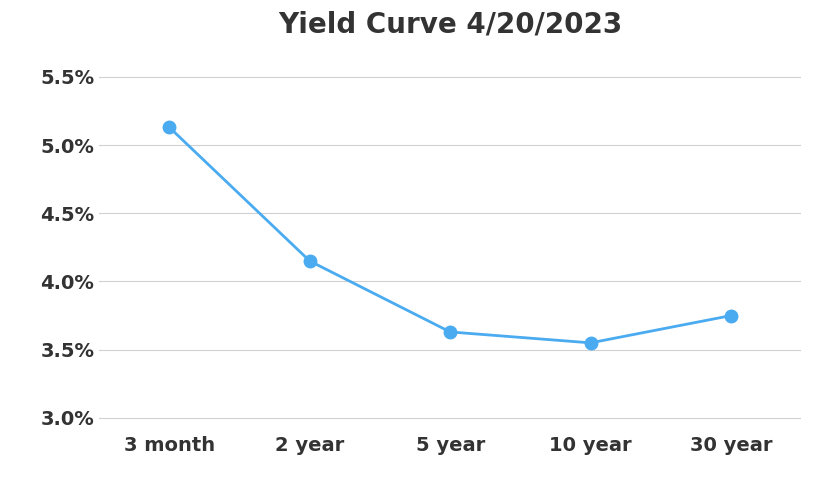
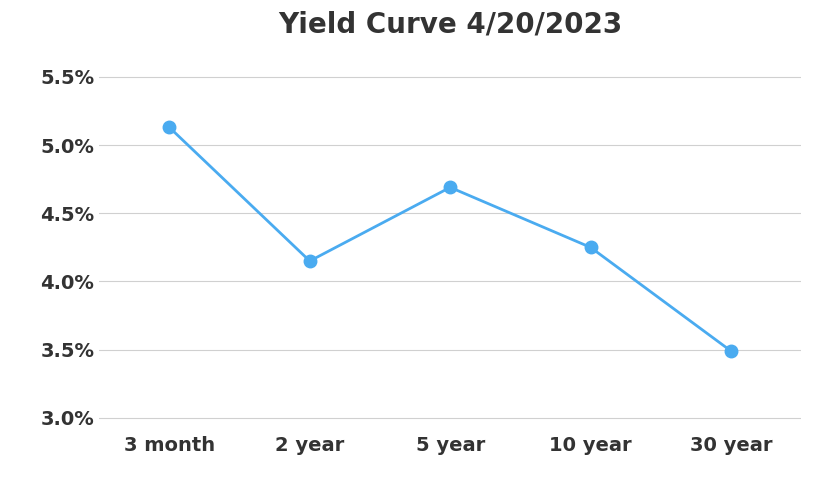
5 year: 3.63% -> 4.69%
10 year: 3.55% -> 4.25%
30 year: 3.75% -> 3.49%
